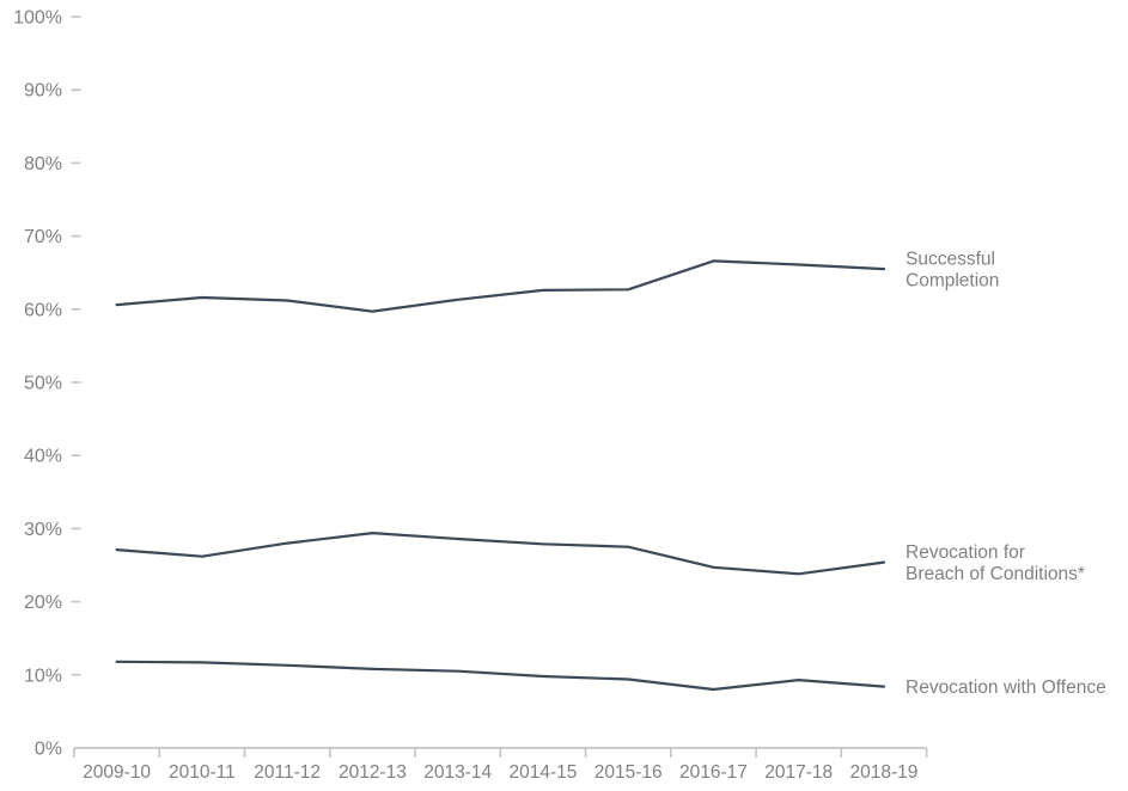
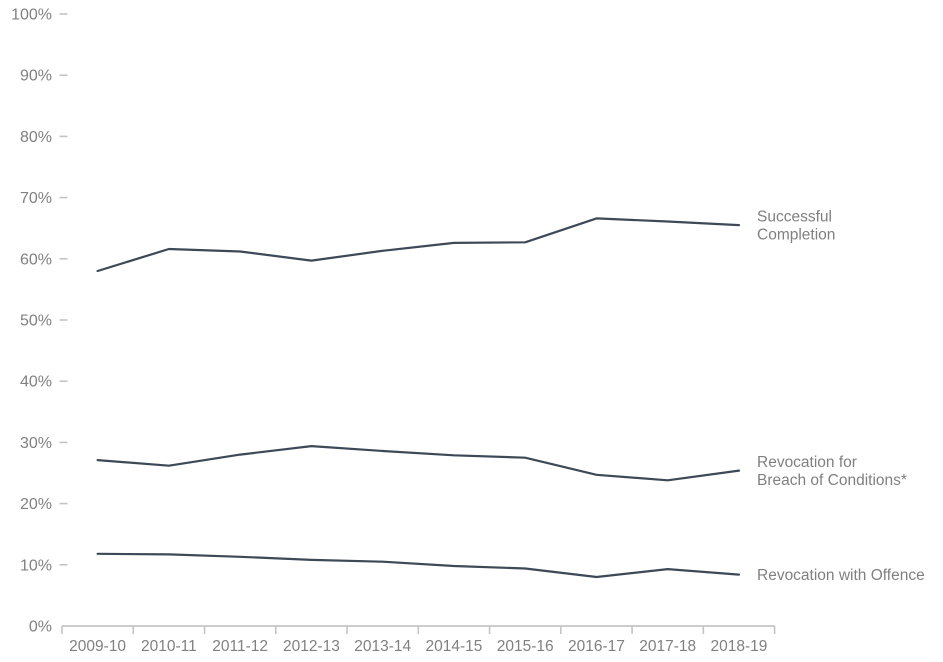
Successful Completion/2009-10: 61% -> 58%
